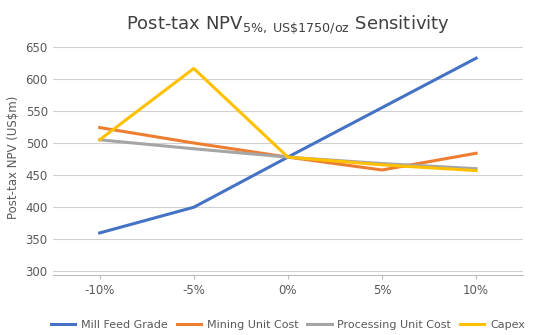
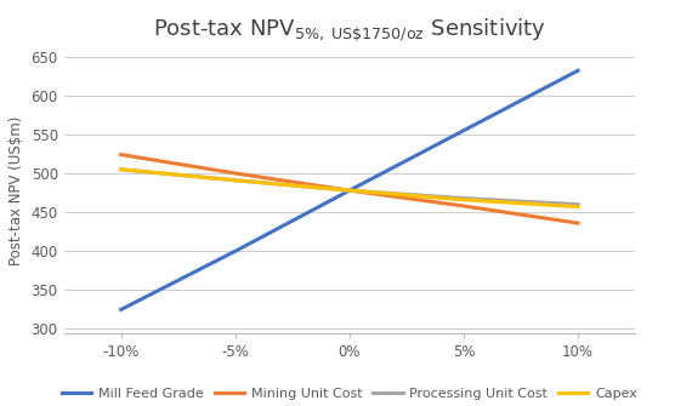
Mill Feed Grade/-10%: 360 -> 325
Capex/-5%: 616 -> 491
Mining Unit Cost/10%: 484 -> 436
